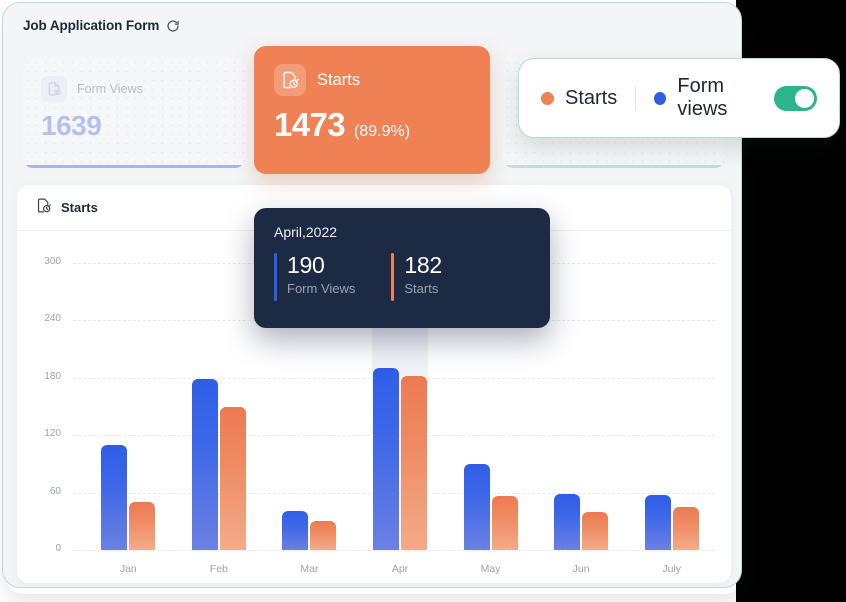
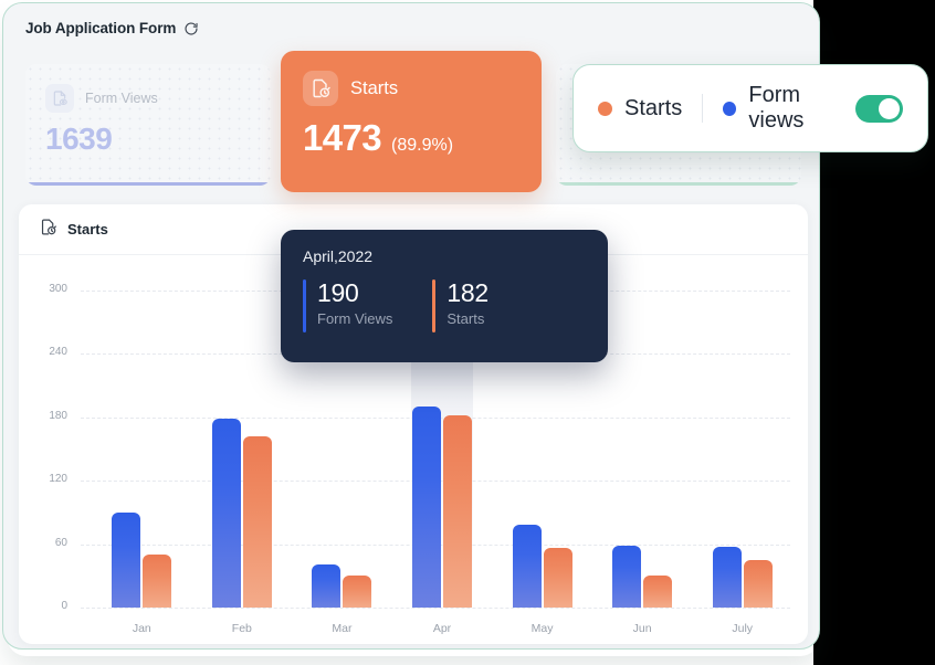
Form views/Jan: 110 -> 90
Starts/Feb: 150 -> 160
Form views/May: 90 -> 80
Starts/Jun: 40 -> 30
